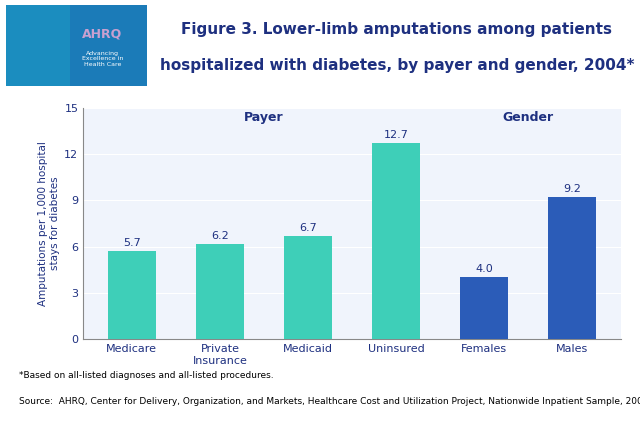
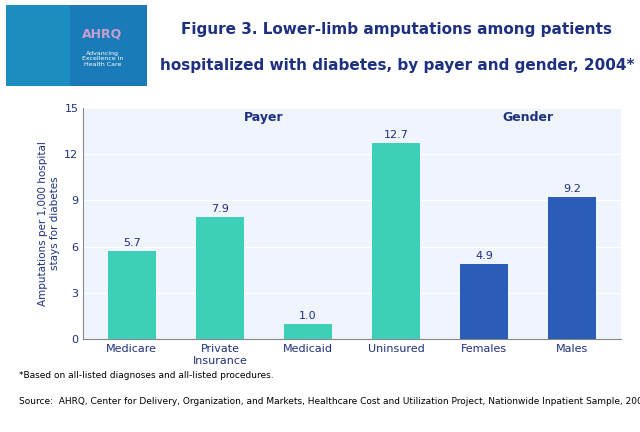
Private Insurance: 6.2 -> 7.9
Medicaid: 6.7 -> 1.0
Females: 4.0 -> 4.9
